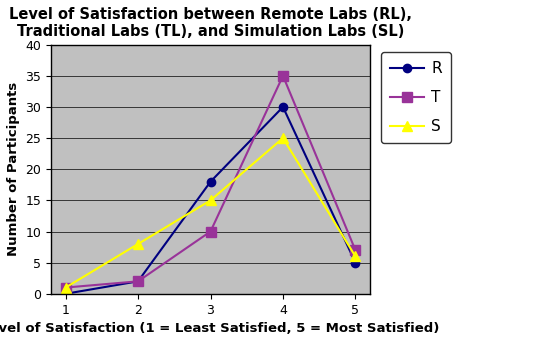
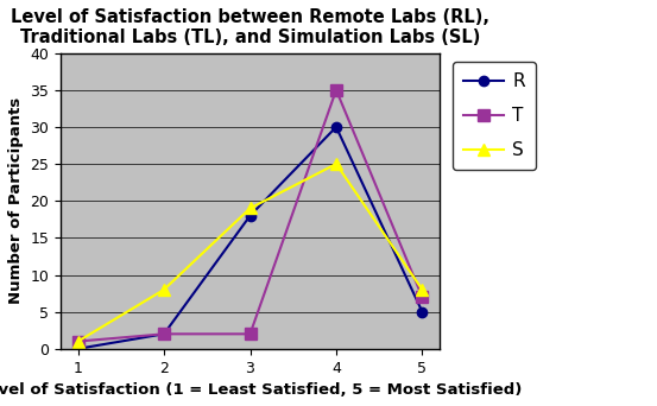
T/3: 10 -> 2
S/3: 15 -> 19
S/5: 6 -> 8
